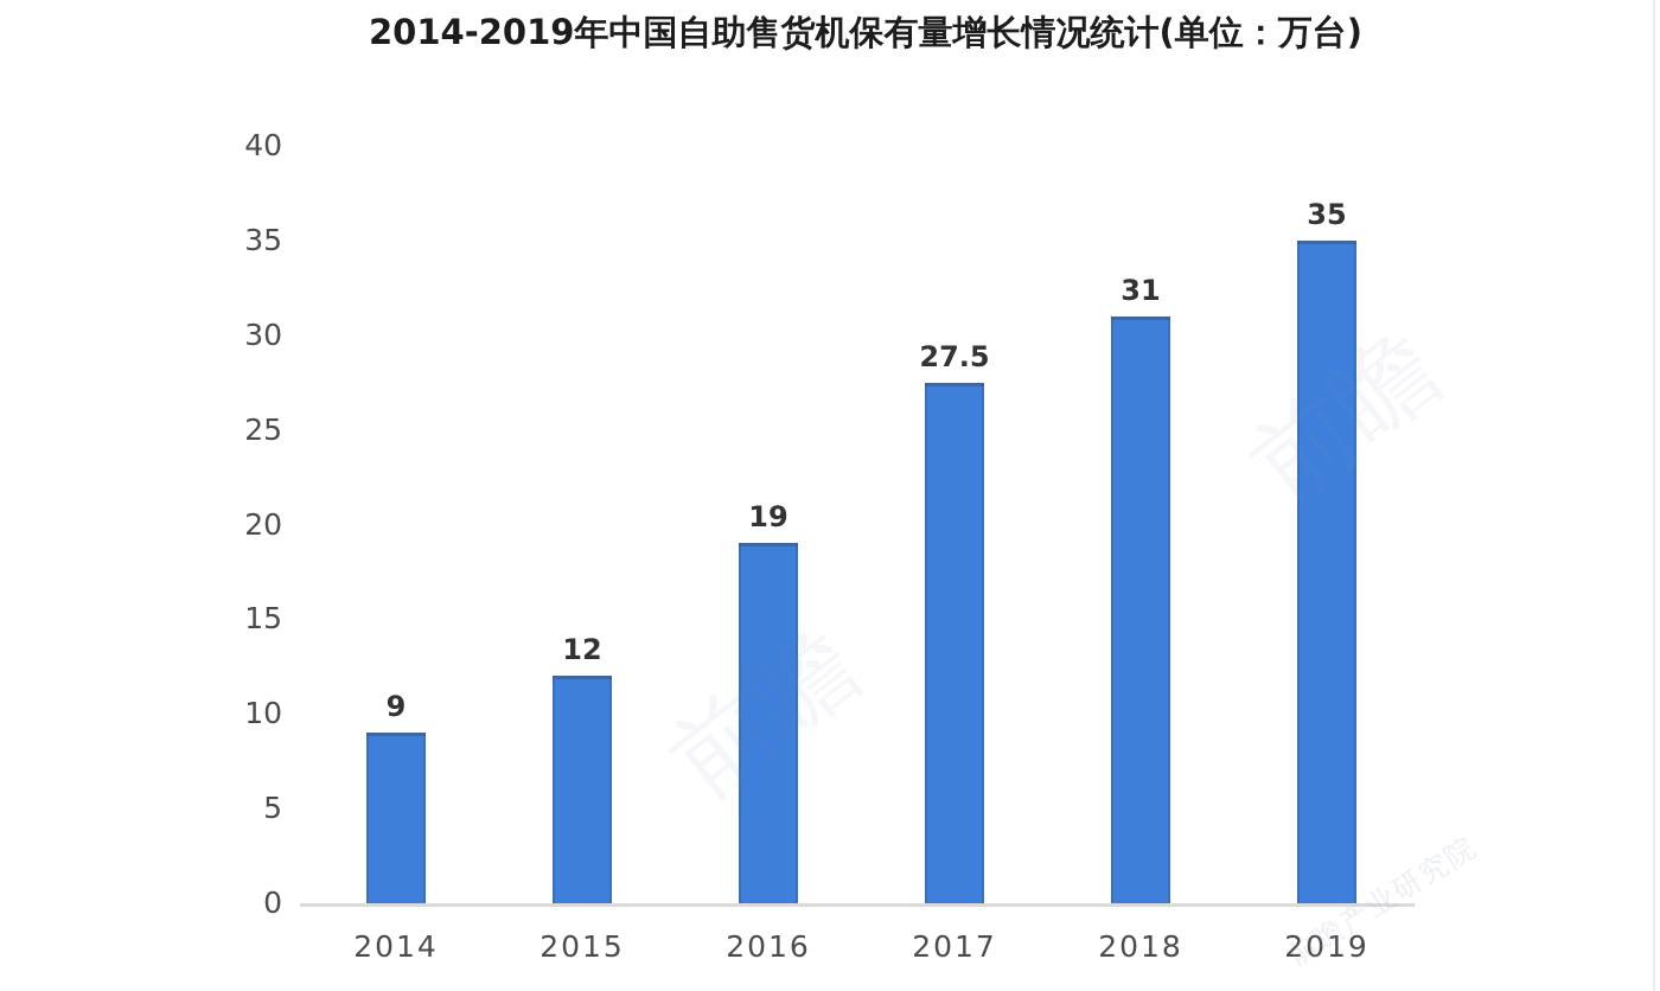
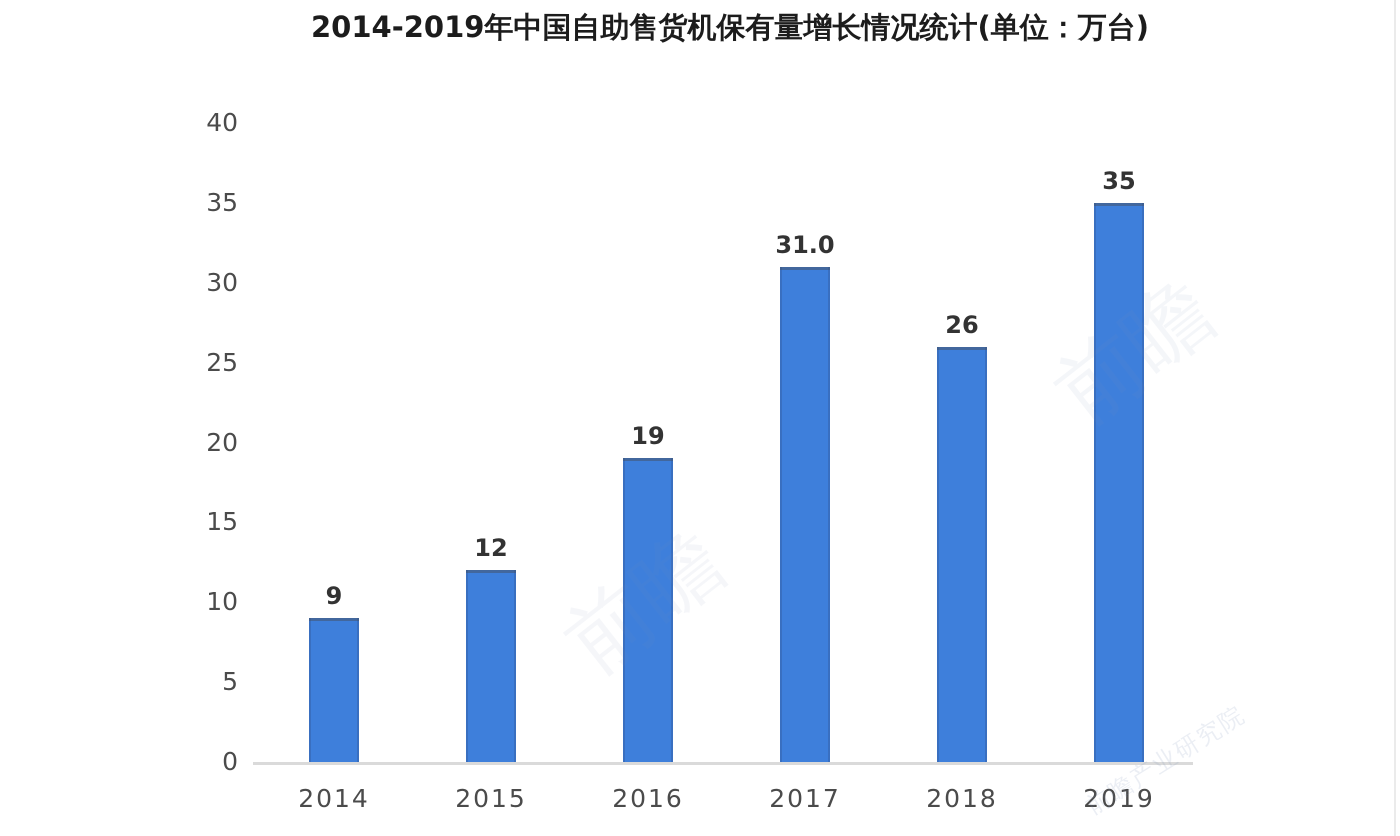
2017: 27.5 -> 31.0
2018: 31 -> 26
